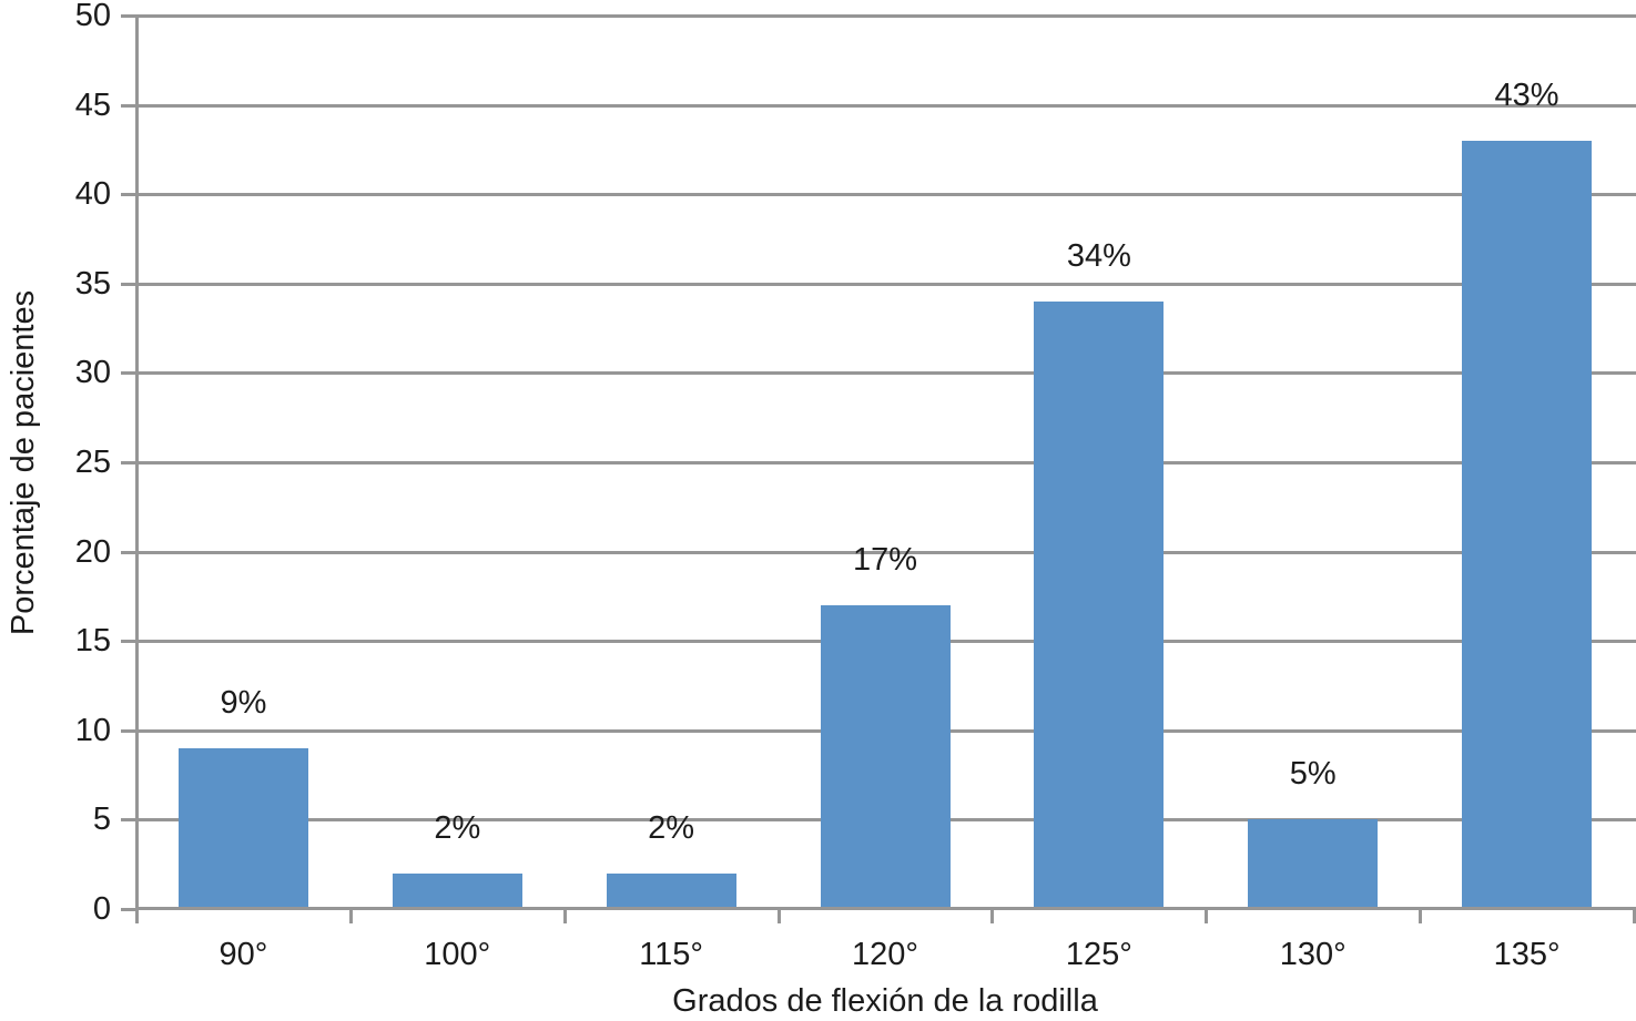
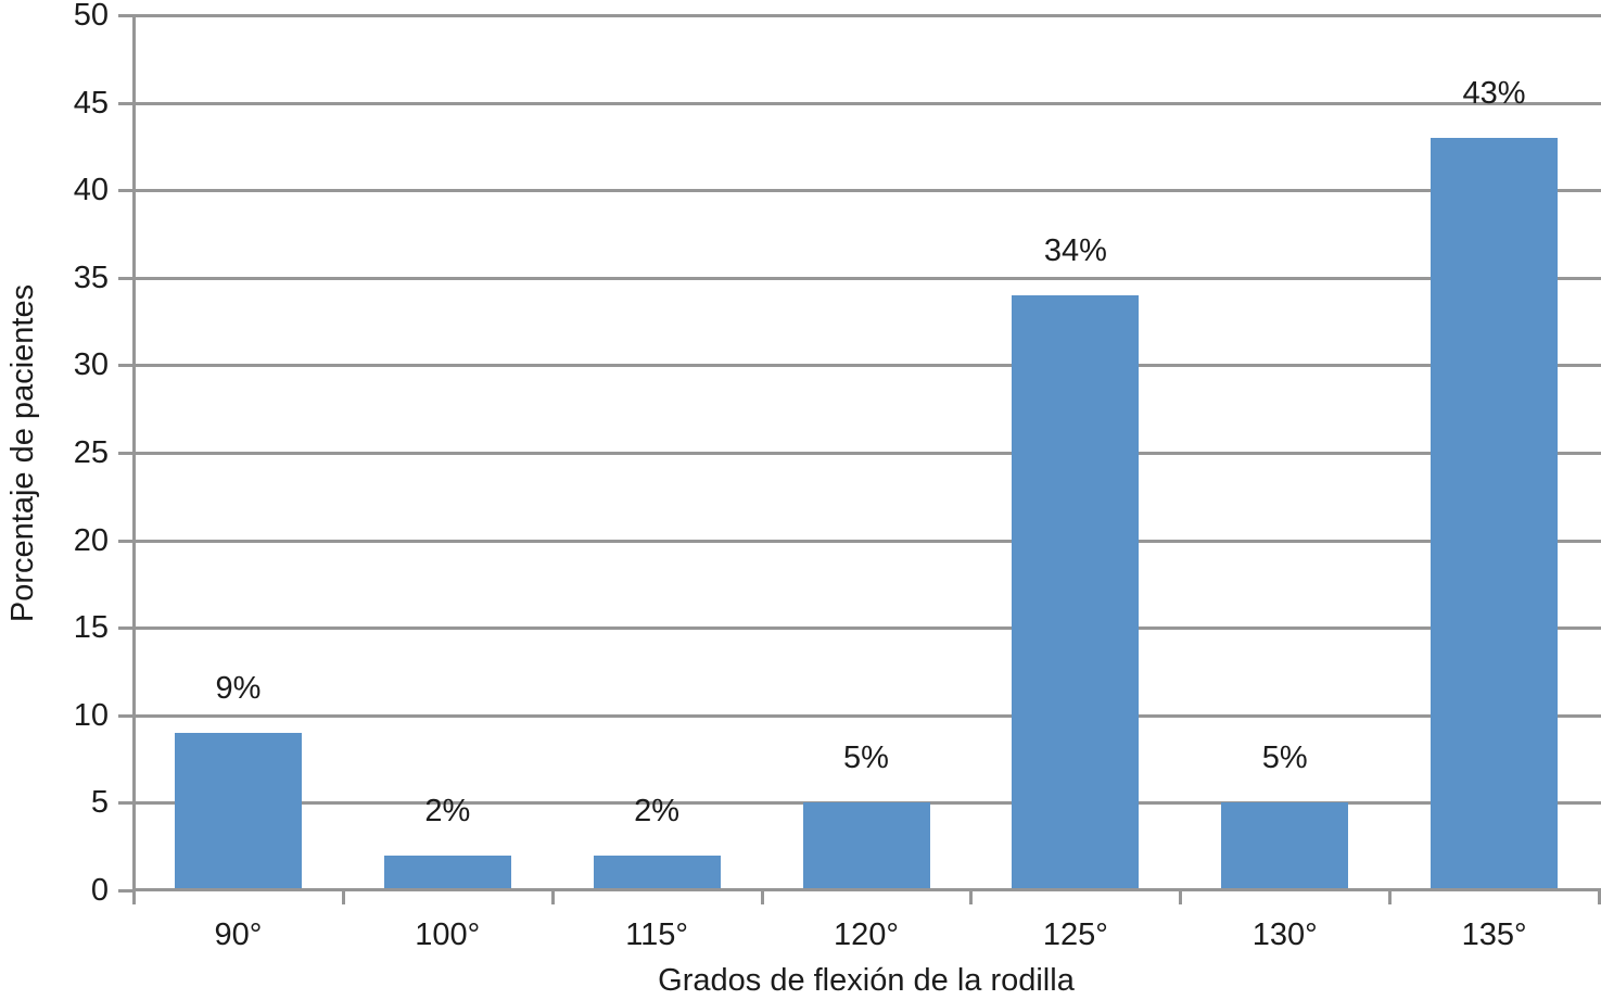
120°: 17% -> 5%
